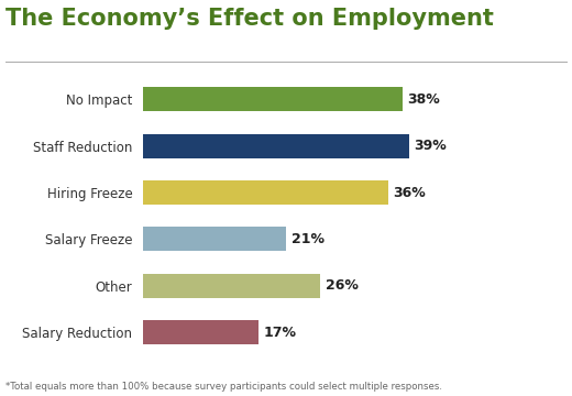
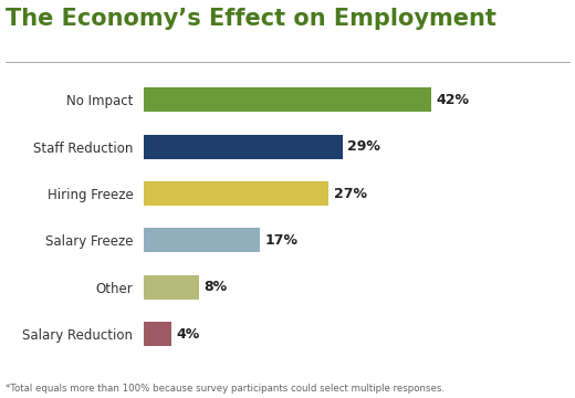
No Impact: 38% -> 42%
Staff Reduction: 39% -> 29%
Hiring Freeze: 36% -> 27%
Salary Freeze: 21% -> 17%
Other: 26% -> 8%
Salary Reduction: 17% -> 4%
